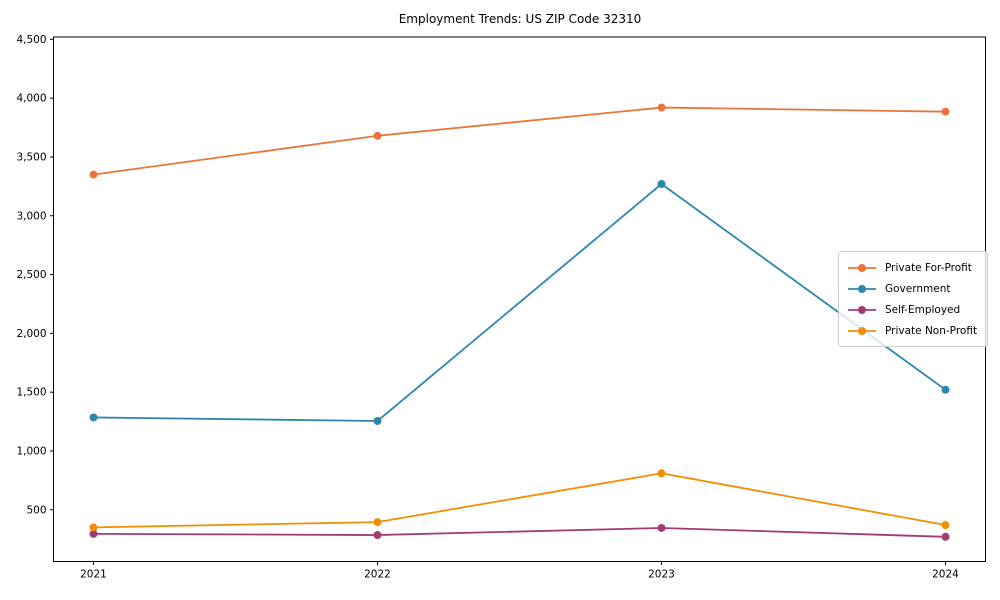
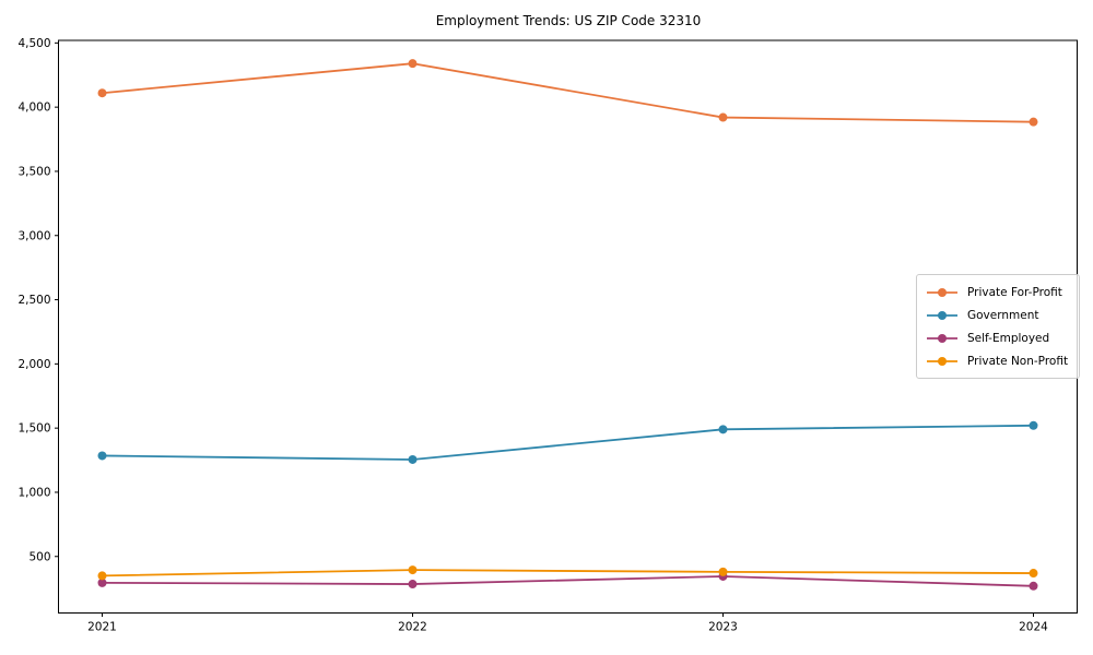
Private For-Profit/2021: 3350 -> 4110
Private For-Profit/2022: 3680 -> 4340
Government/2023: 3270 -> 1490
Private Non-Profit/2023: 810 -> 380
